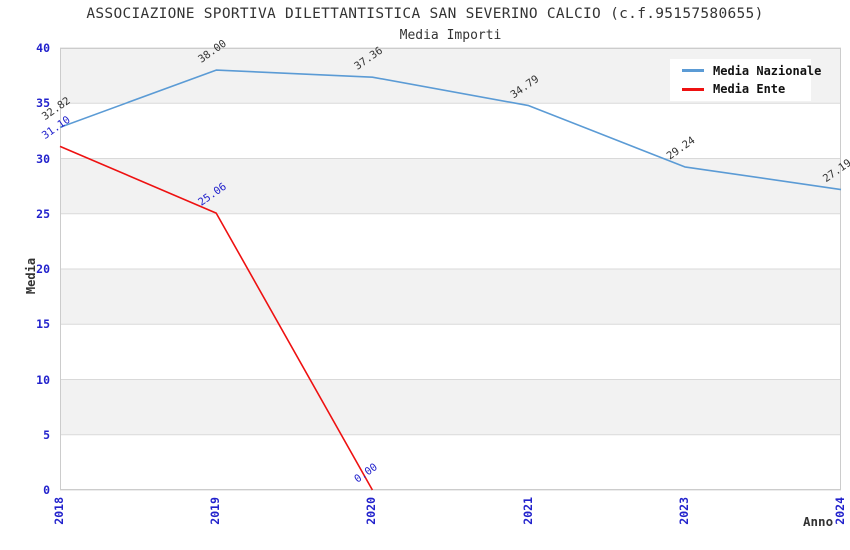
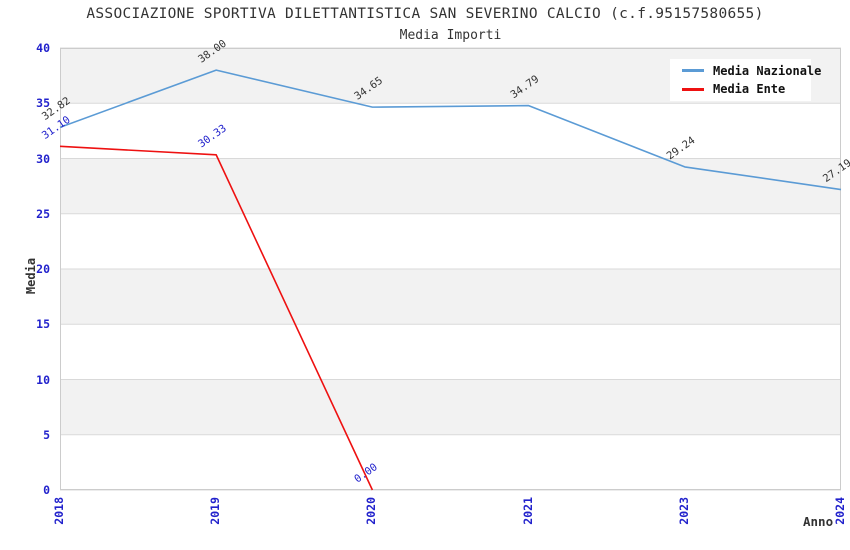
Media Ente/2019: 25.06 -> 30.33
Media Nazionale/2020: 37.36 -> 34.65
